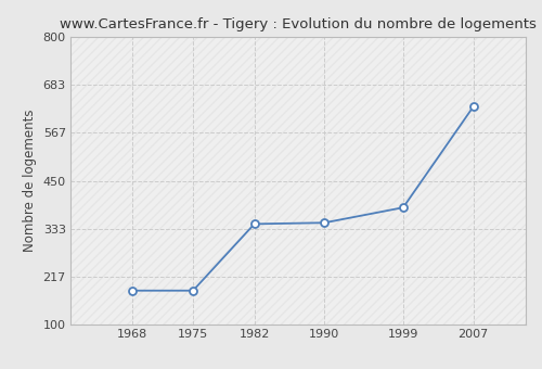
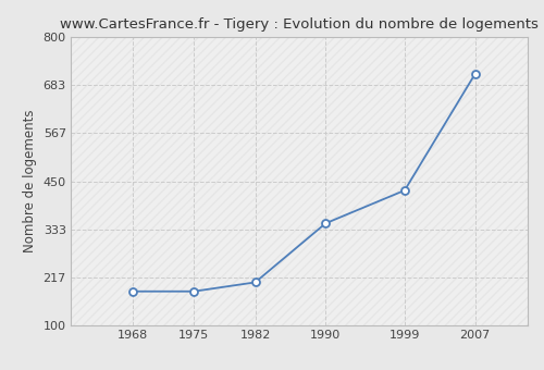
1982: 345 -> 205
1999: 385 -> 428
2007: 630 -> 710
